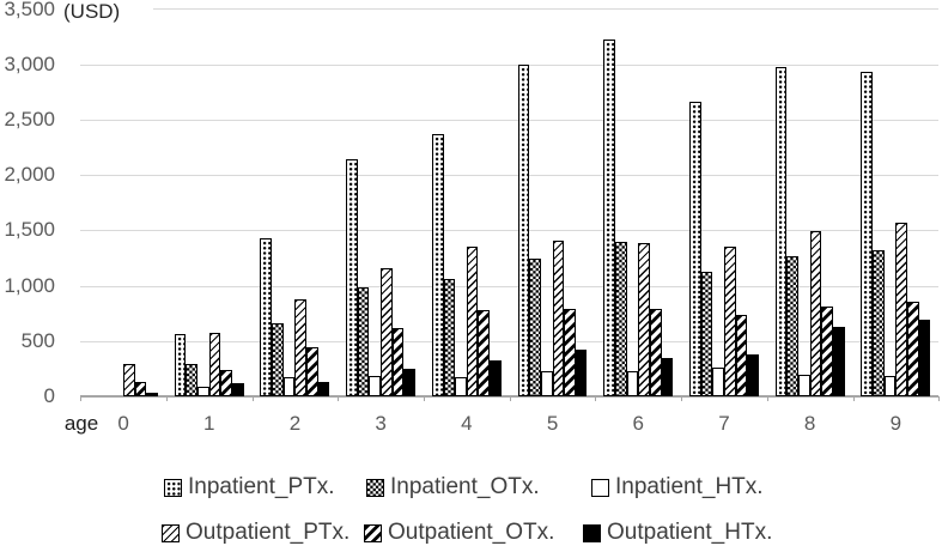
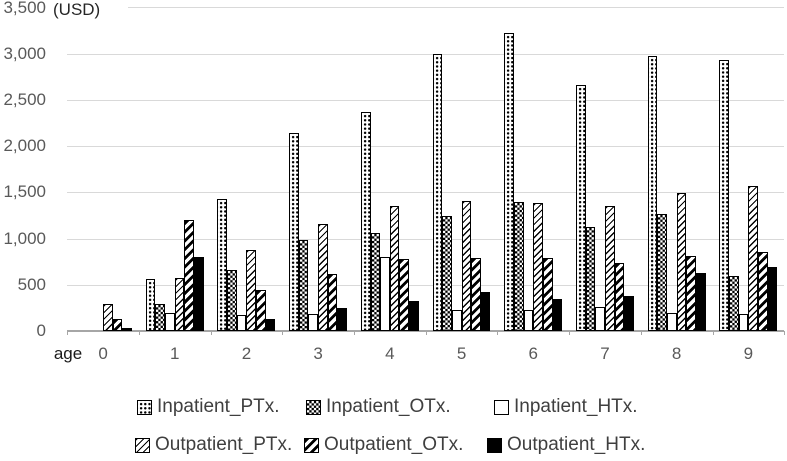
Inpatient_HTx./1: 100 -> 200
Outpatient_OTx./1: 200 -> 1200
Outpatient_HTx./1: 100 -> 800
Inpatient_HTx./4: 200 -> 800
Inpatient_OTx./9: 1300 -> 600
